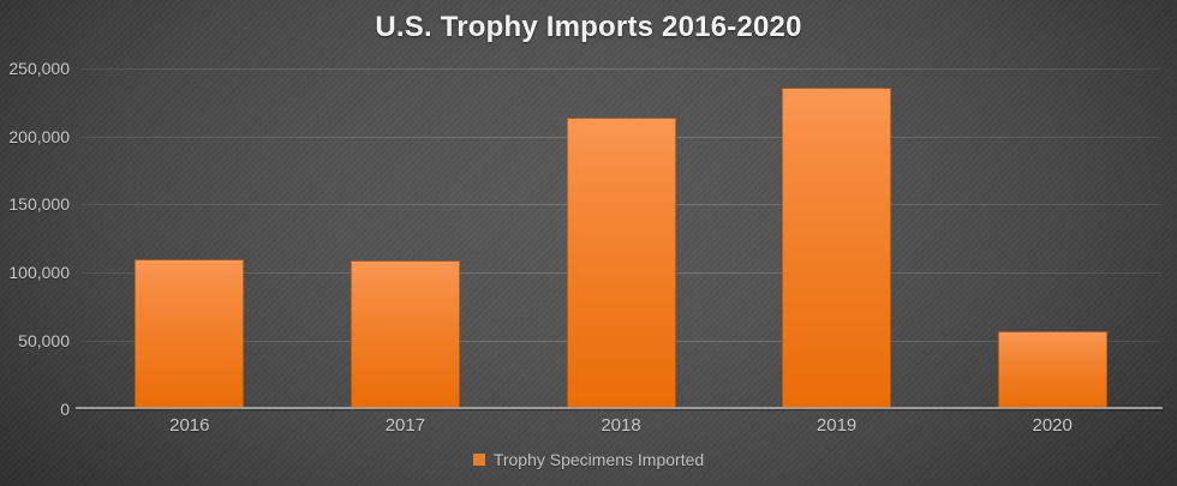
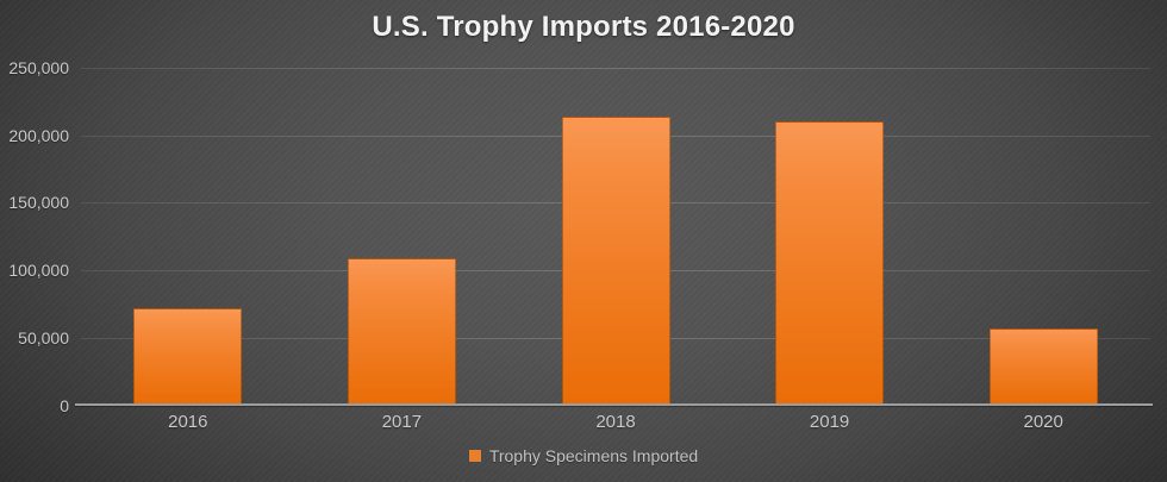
2016: 110000 -> 72000
2019: 236000 -> 210000
